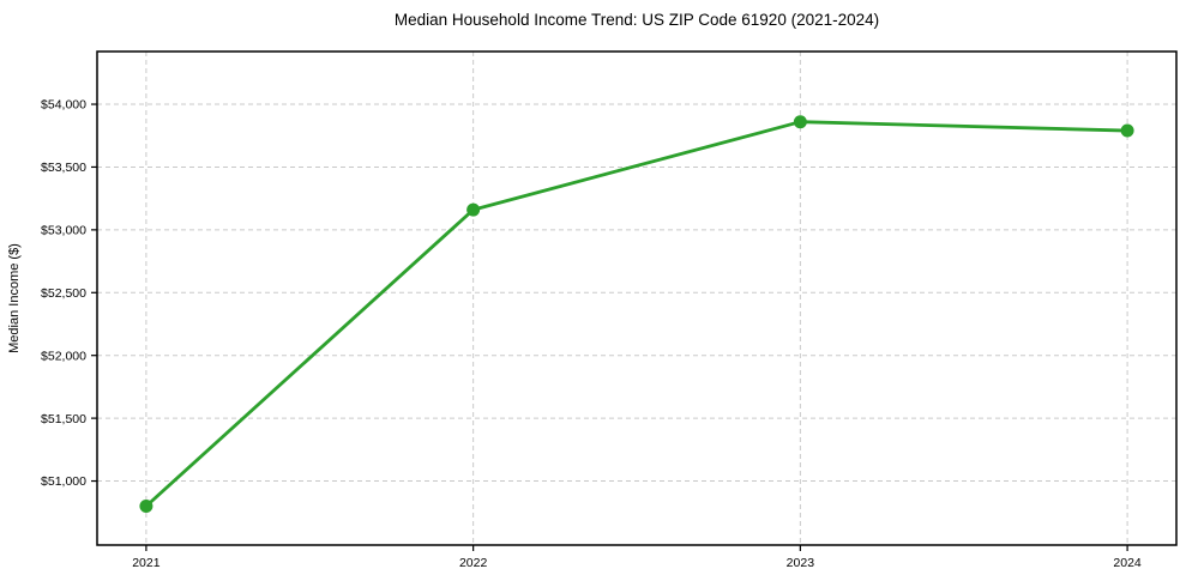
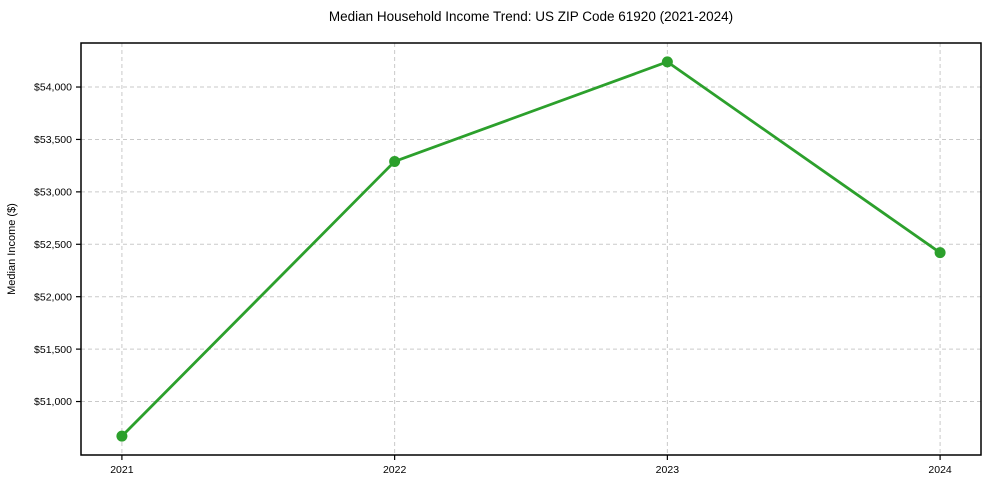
2021: $50800 -> $50670
2022: $53160 -> $53290
2023: $53860 -> $54240
2024: $53790 -> $52420
